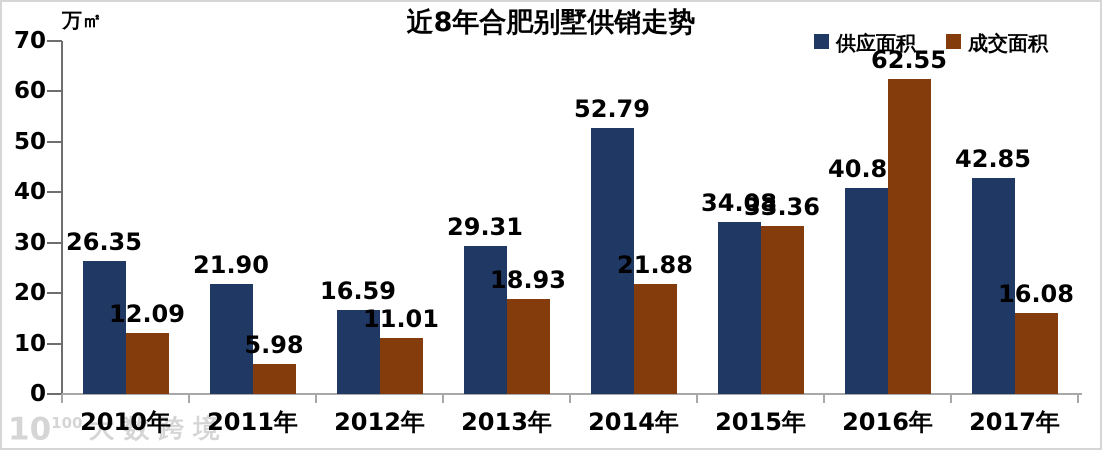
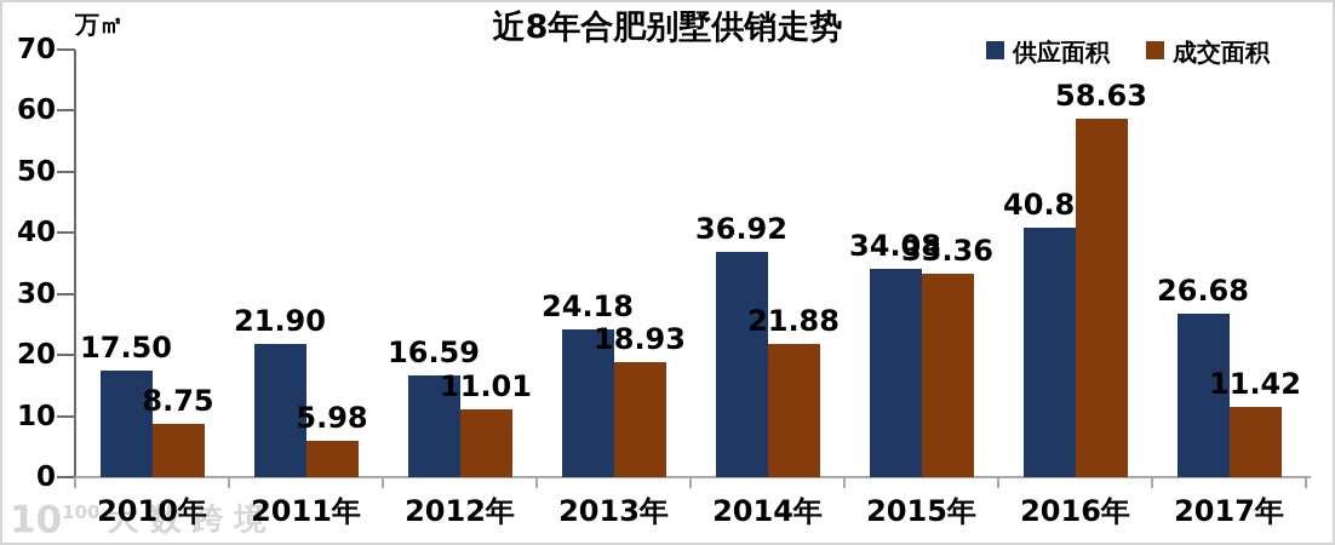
供应面积/2010年: 26.35 -> 17.50
成交面积/2010年: 12.09 -> 8.75
供应面积/2013年: 29.31 -> 24.18
供应面积/2014年: 52.79 -> 36.92
成交面积/2016年: 62.55 -> 58.63
供应面积/2017年: 42.85 -> 26.68
成交面积/2017年: 16.08 -> 11.42
